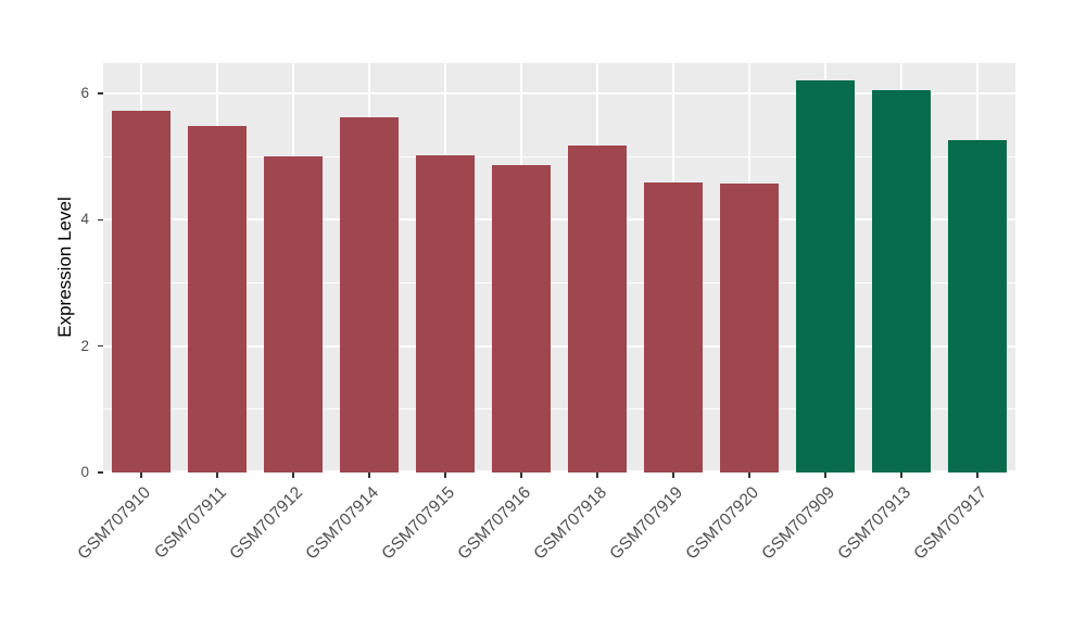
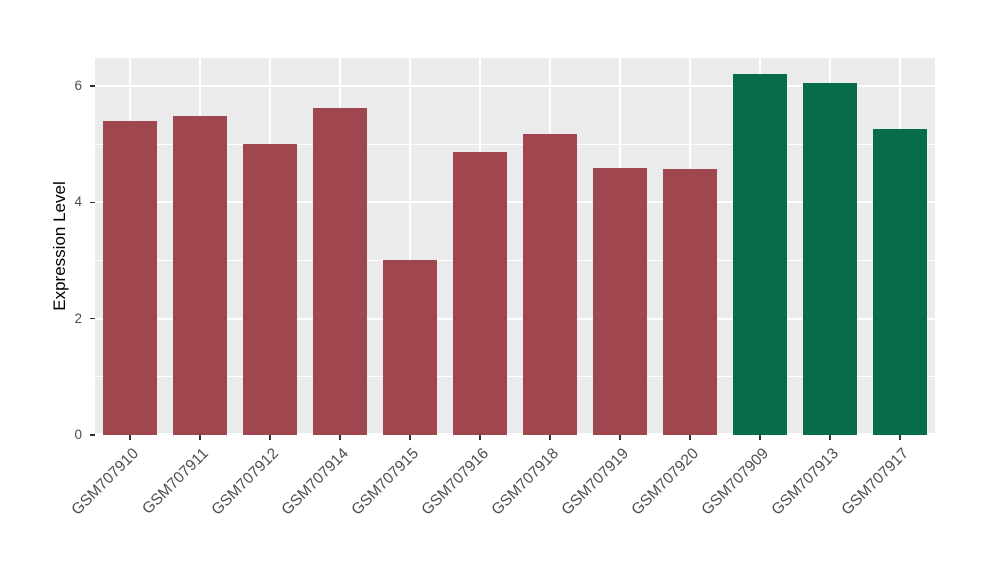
GSM707910: 5.7 -> 5.4
GSM707915: 5.0 -> 3.0
